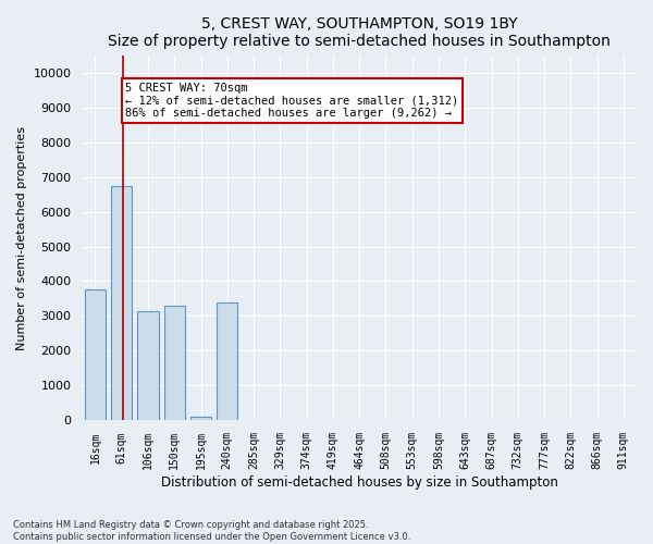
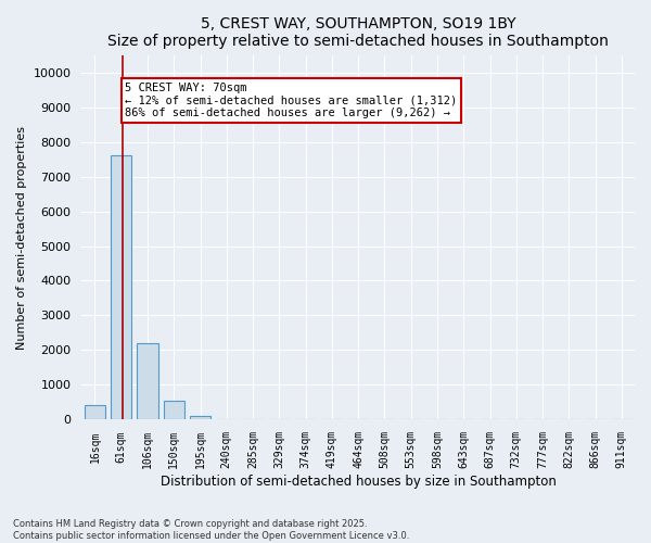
16sqm: 3750 -> 430
61sqm: 6750 -> 7600
106sqm: 3150 -> 2200
150sqm: 3300 -> 550
240sqm: 3400 -> 30
